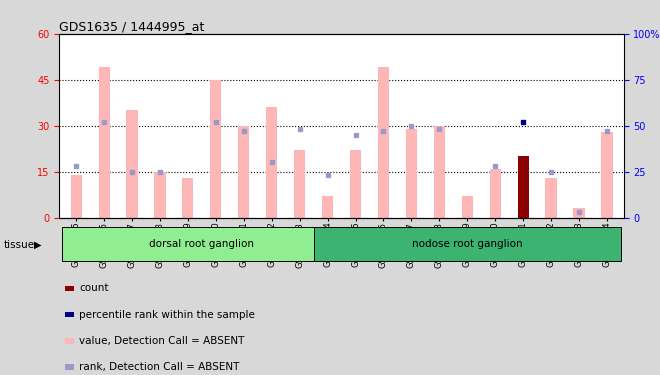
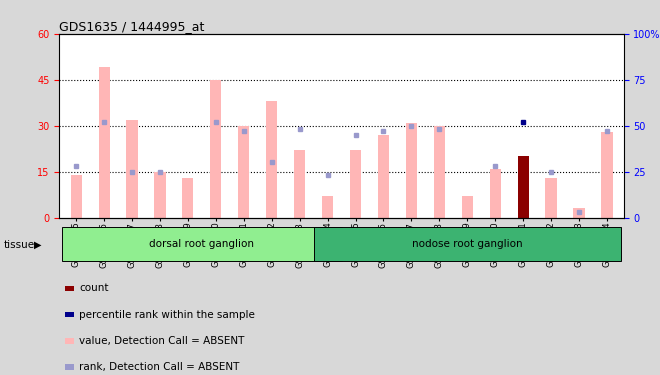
GSM63677: 35 -> 32
GSM63682: 36 -> 38
GSM63686: 49 -> 27
GSM63687: 29 -> 31
